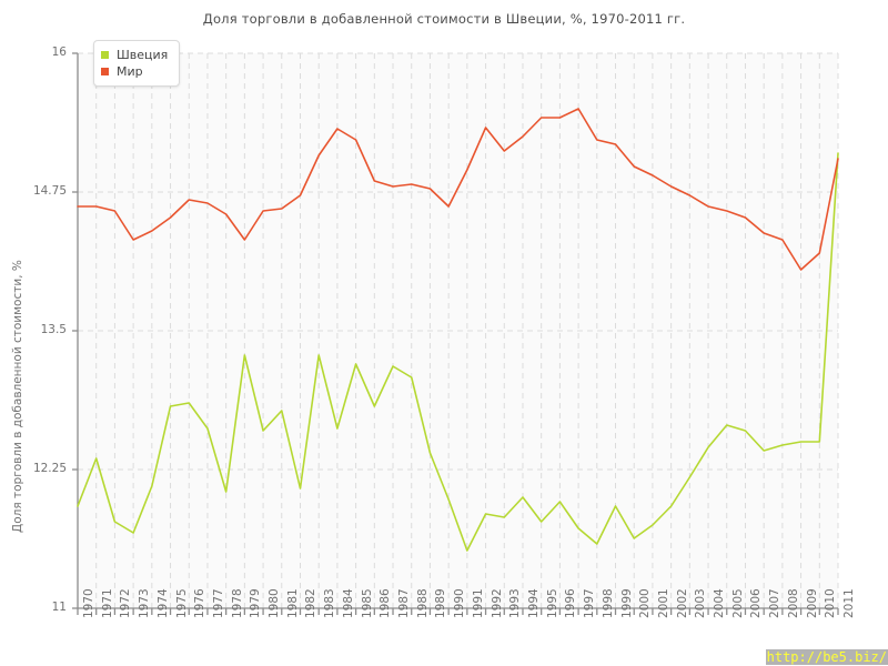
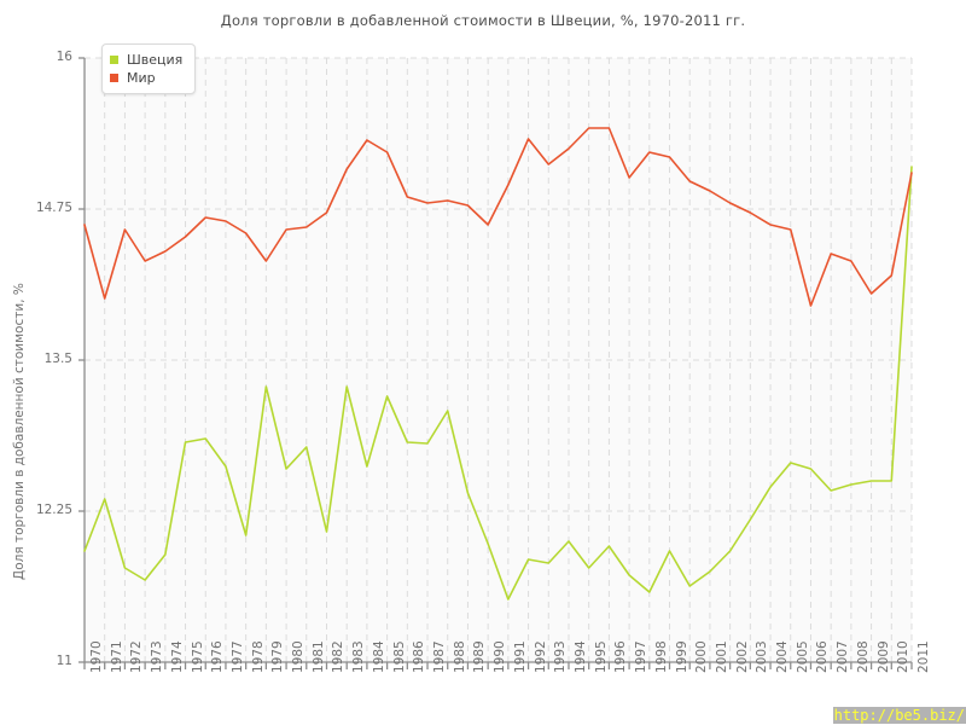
Мир/1971: 14.62 -> 14.01
Швеция/1974: 12.10 -> 11.89
Швеция/1987: 13.18 -> 12.81
Мир/1997: 15.50 -> 15.01
Мир/2006: 14.52 -> 13.95
